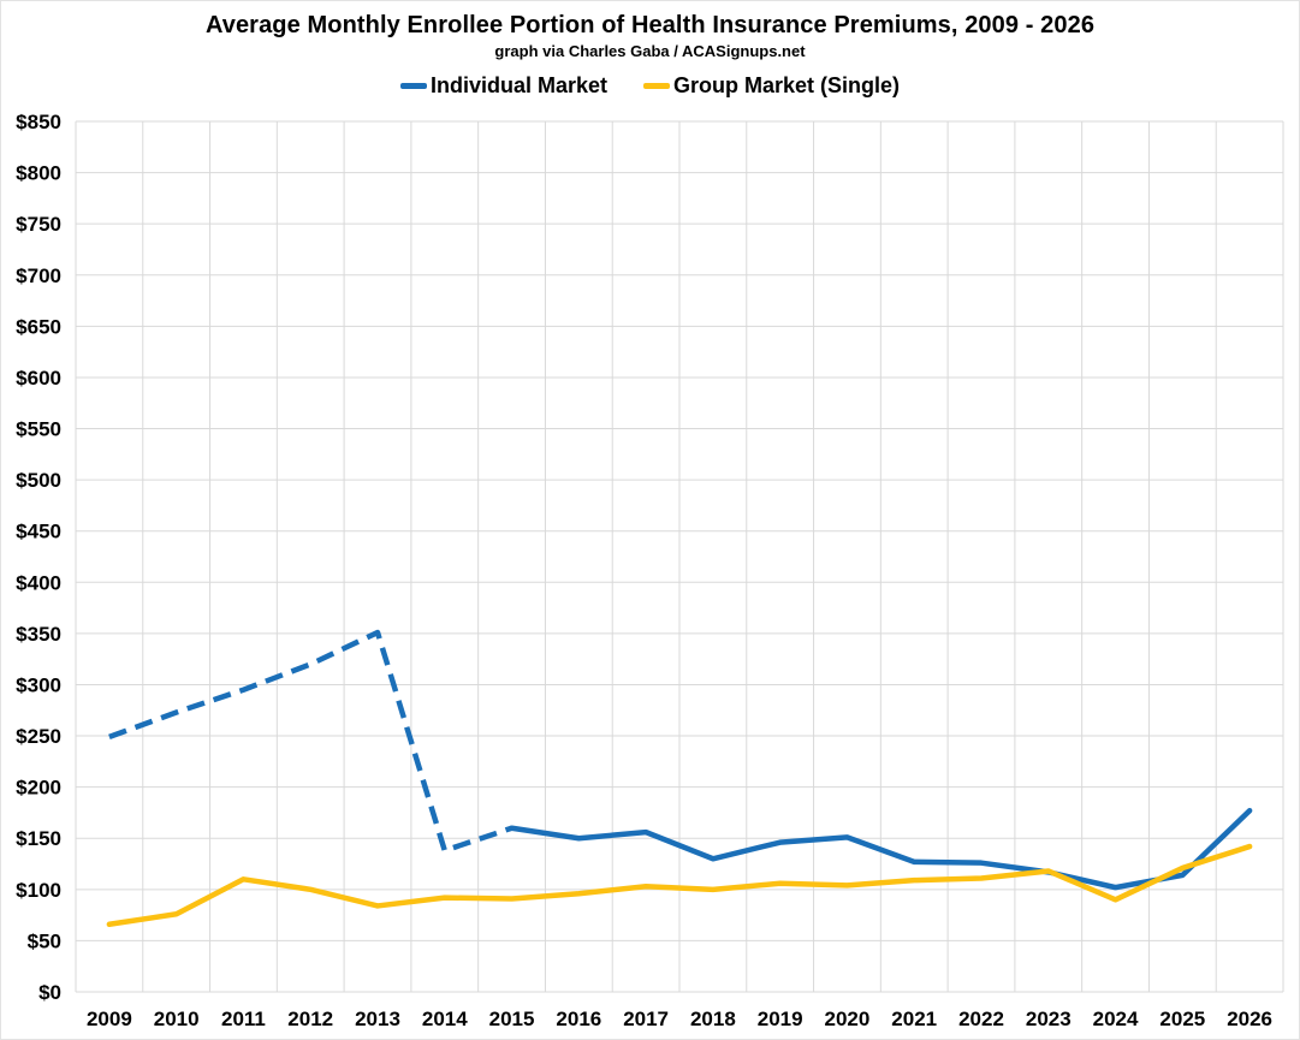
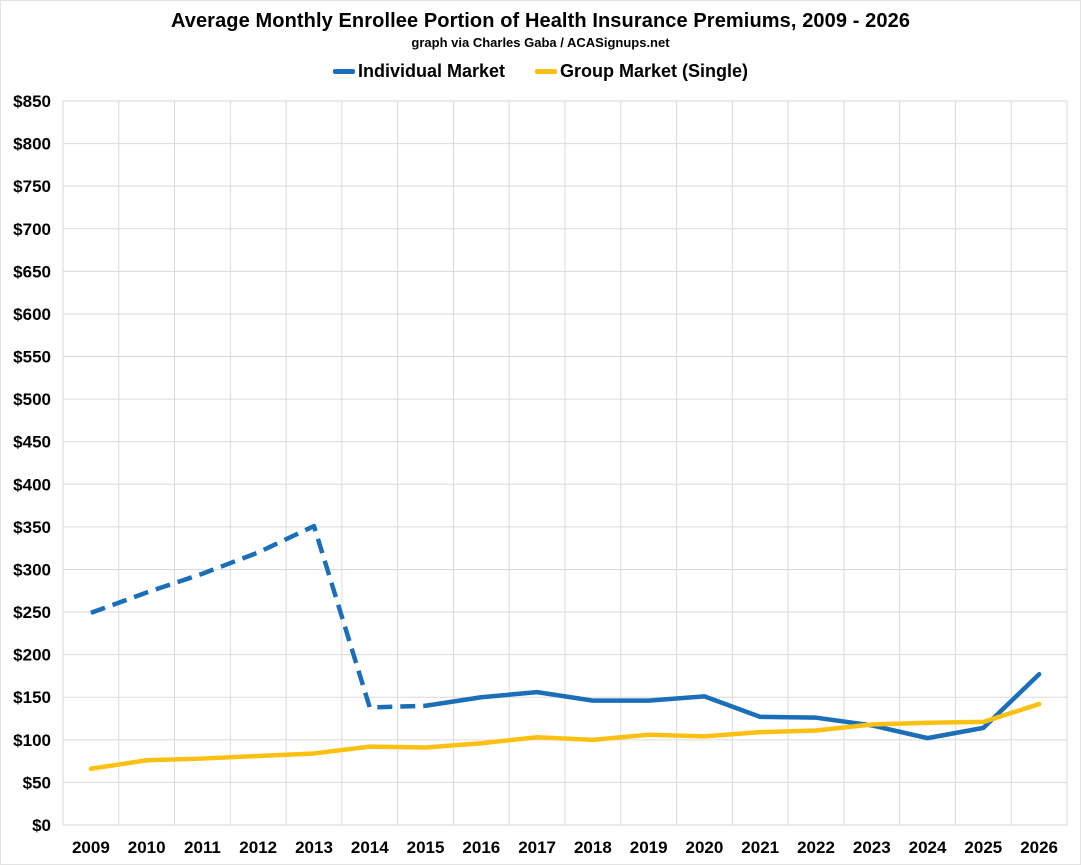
Group Market (Single)/2011: $110 -> $80
Group Market (Single)/2012: $100 -> $80
Individual Market/2015: $160 -> $140
Individual Market/2018: $130 -> $150
Group Market (Single)/2024: $90 -> $120
